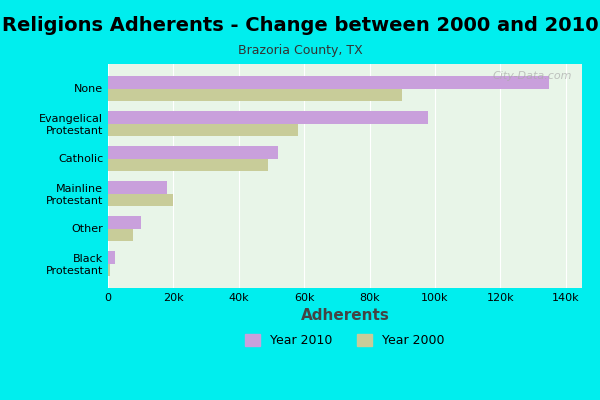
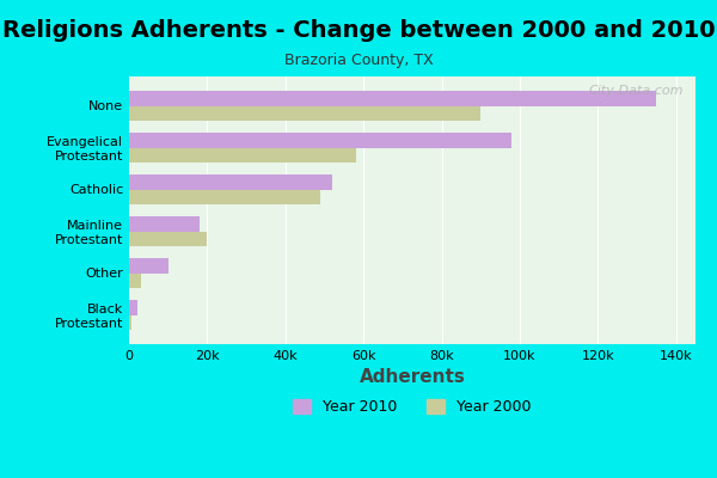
Year 2000/Other: 7.5k -> 3.0k
